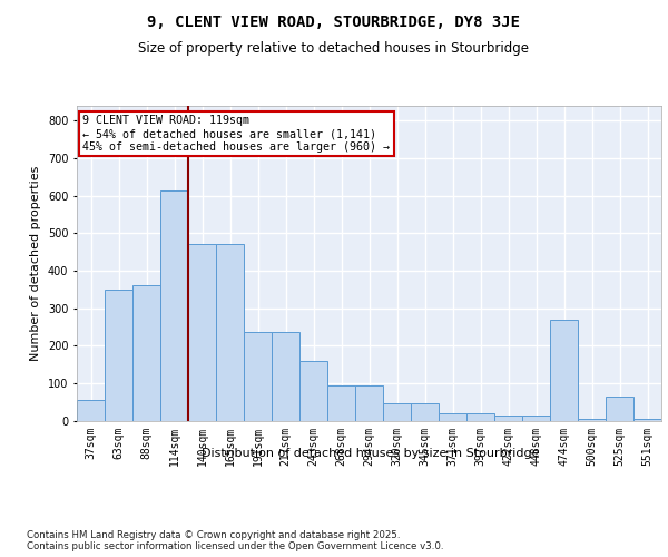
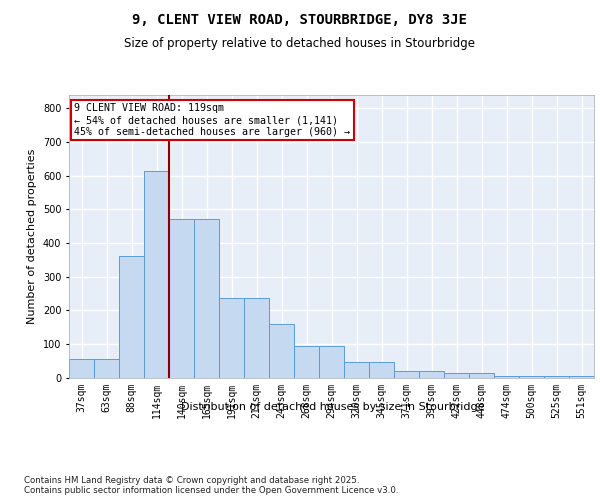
63sqm: 350 -> 55
474sqm: 270 -> 5
525sqm: 65 -> 5
